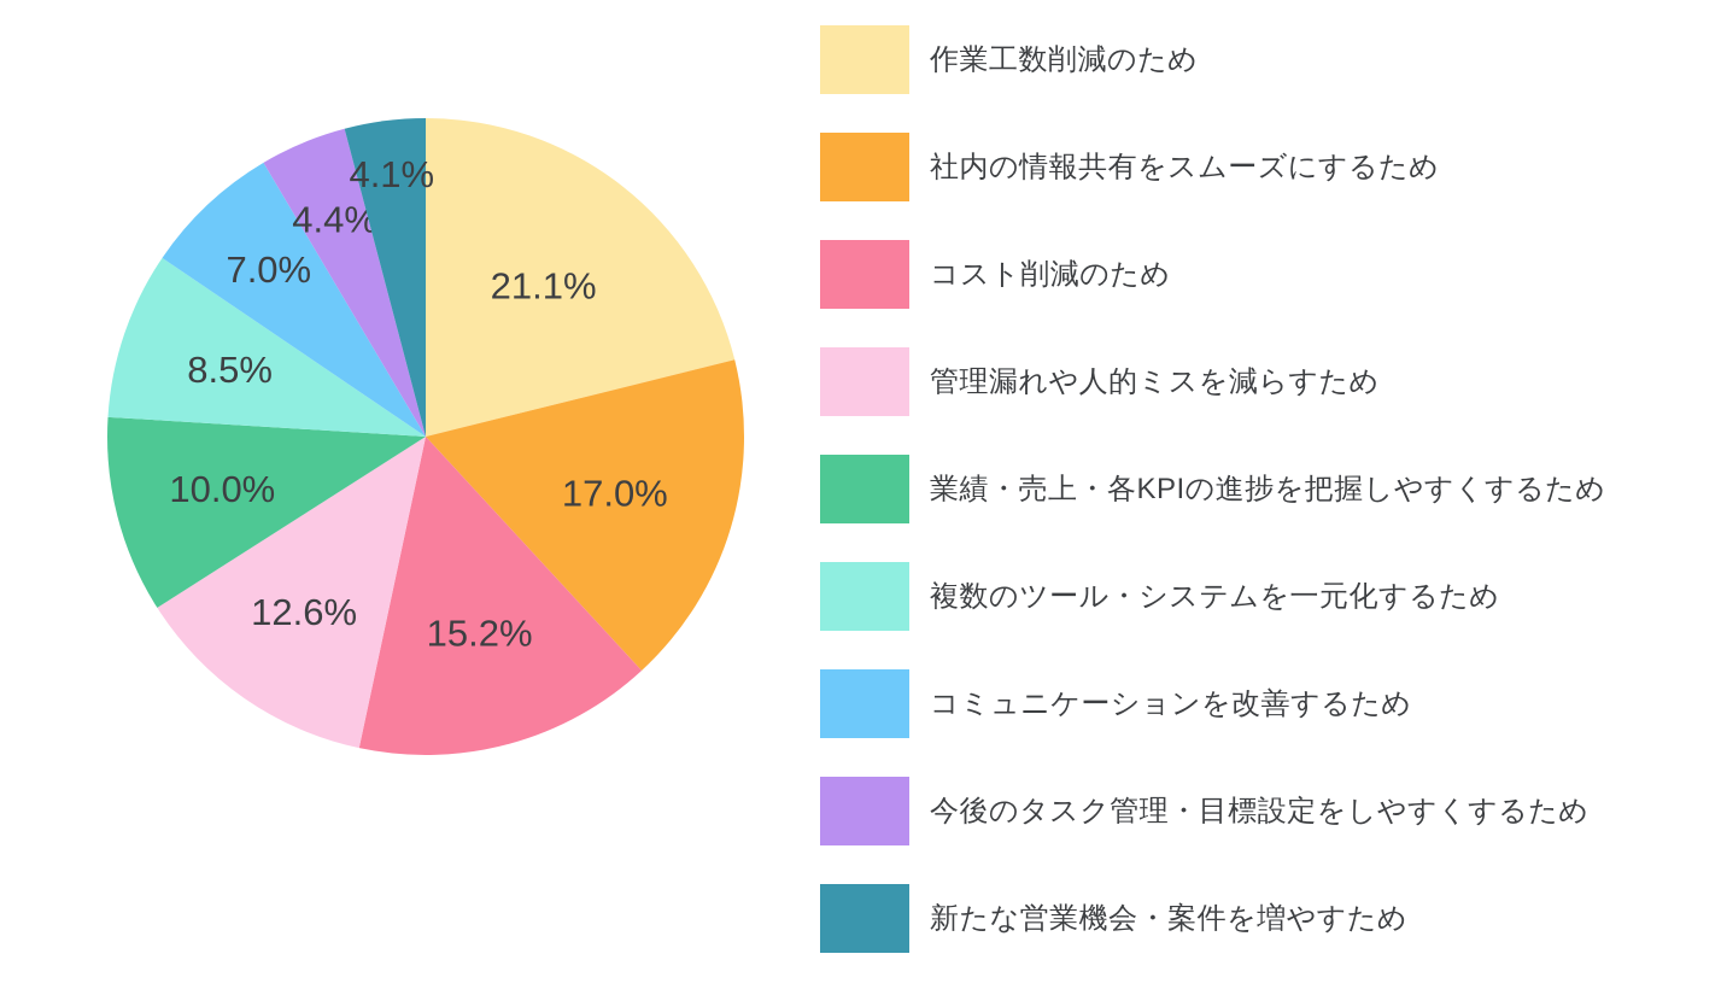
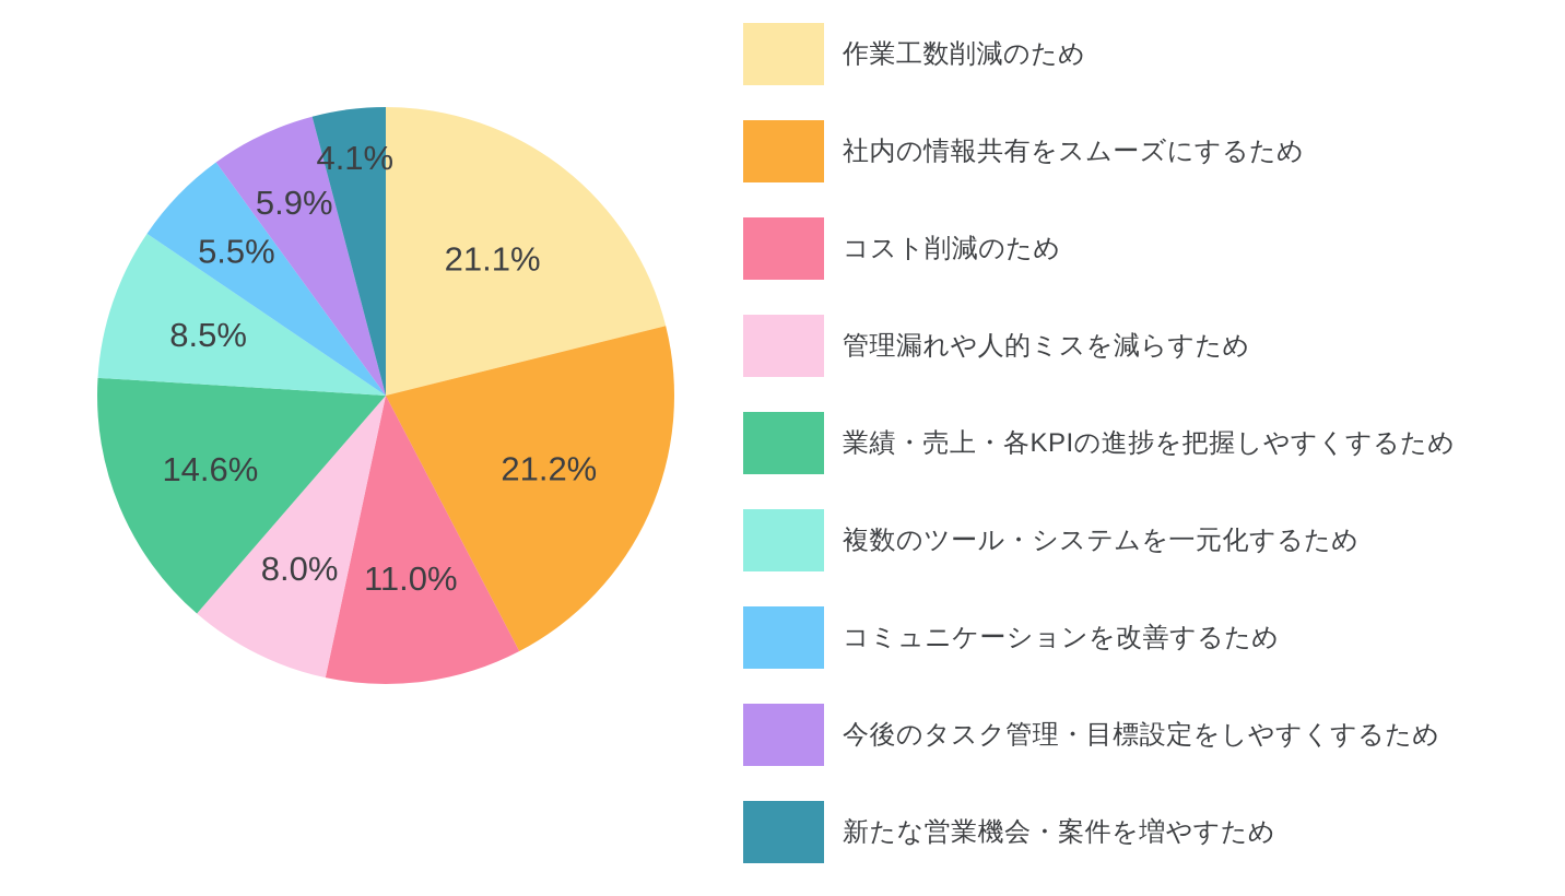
社内の情報共有をスムーズにするため: 17.0% -> 21.2%
コスト削減のため: 15.2% -> 11.0%
管理漏れや人的ミスを減らすため: 12.6% -> 8.0%
業績・売上・各KPIの進捗を把握しやすくするため: 10.0% -> 14.6%
コミュニケーションを改善するため: 7.0% -> 5.5%
今後のタスク管理・目標設定をしやすくするため: 4.4% -> 5.9%
